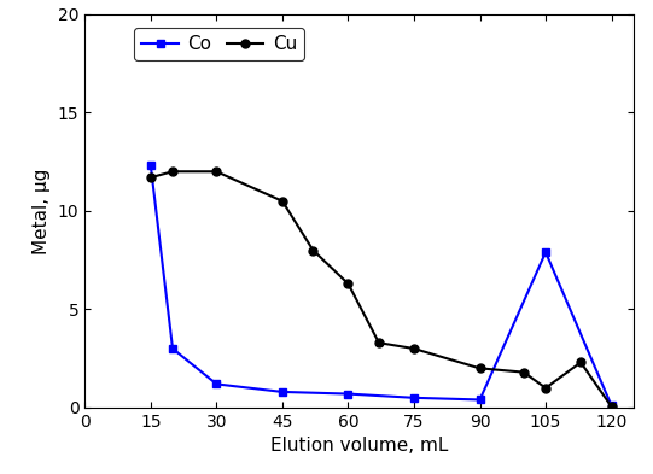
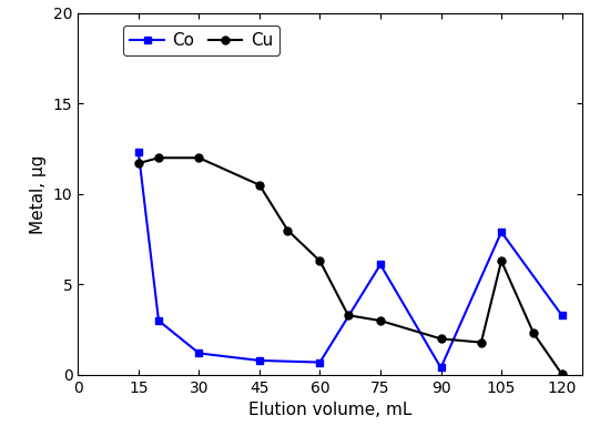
Co/75: 0.5 -> 6.1
Cu/105: 1.0 -> 6.3
Co/120: 0.1 -> 3.3
